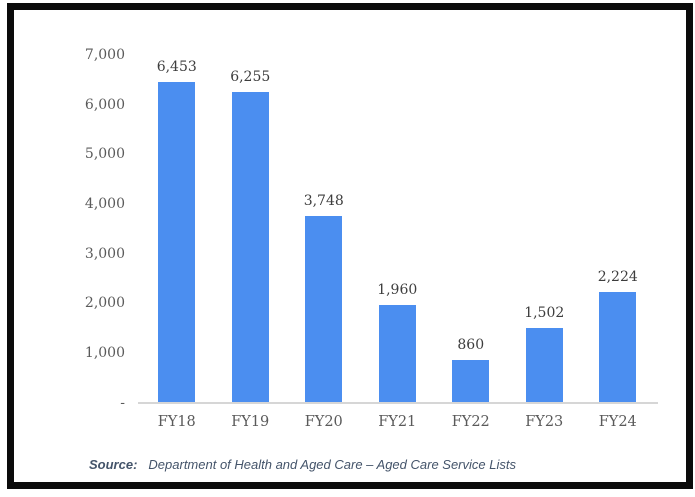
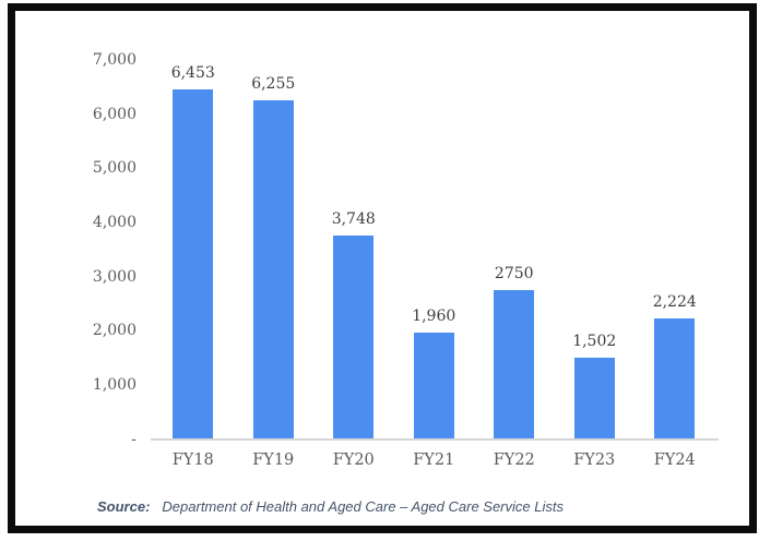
FY22: 860 -> 2750
